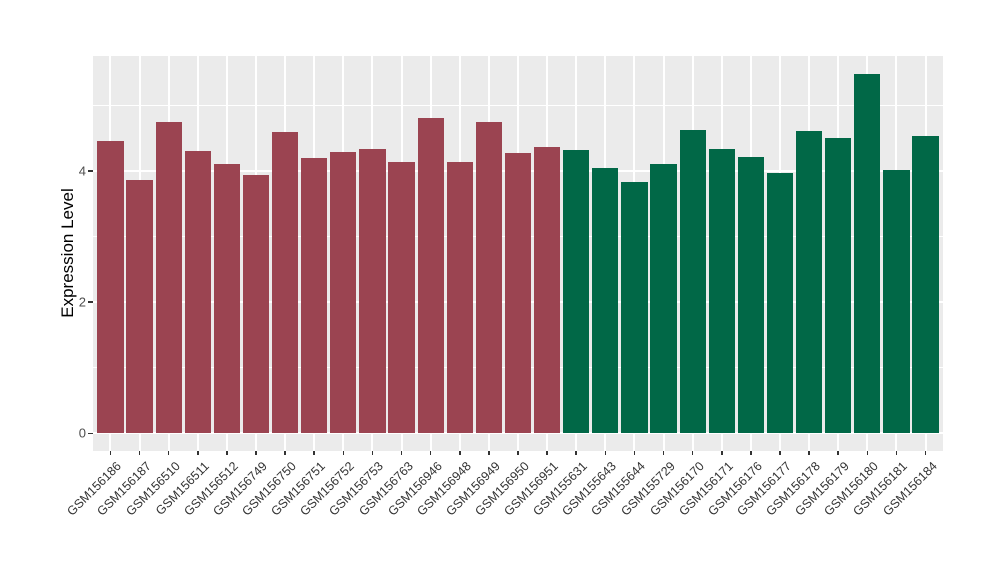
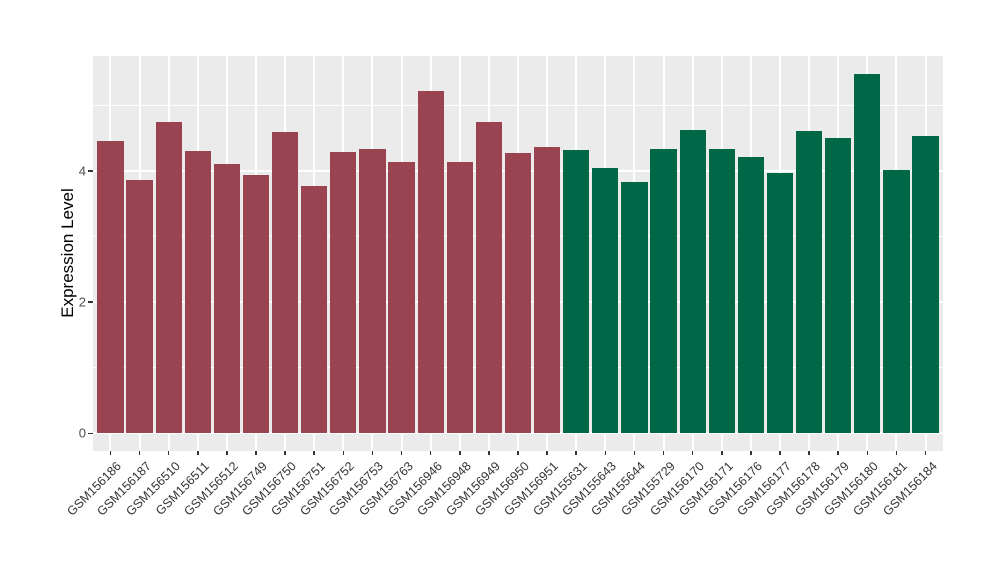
GSM156751: 4.2 -> 3.8
GSM156946: 4.8 -> 5.2
GSM155729: 4.1 -> 4.3
